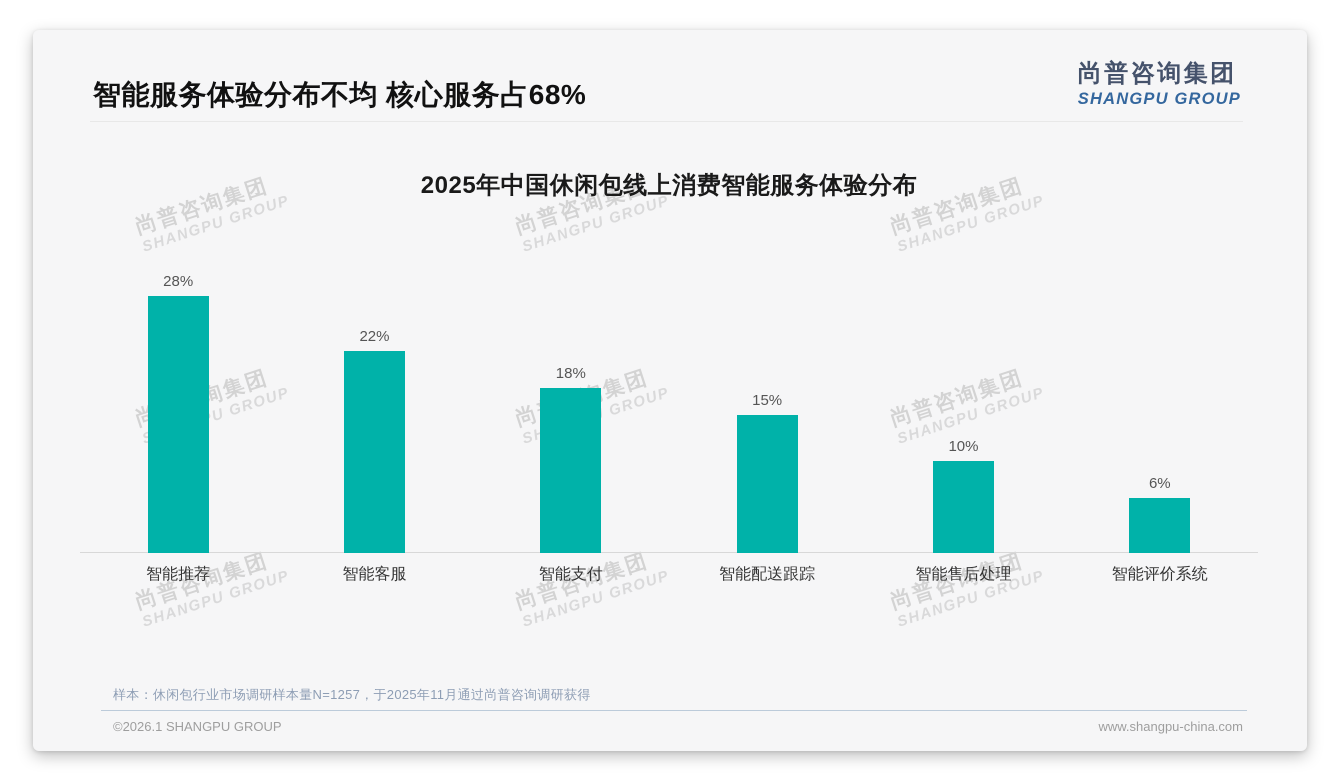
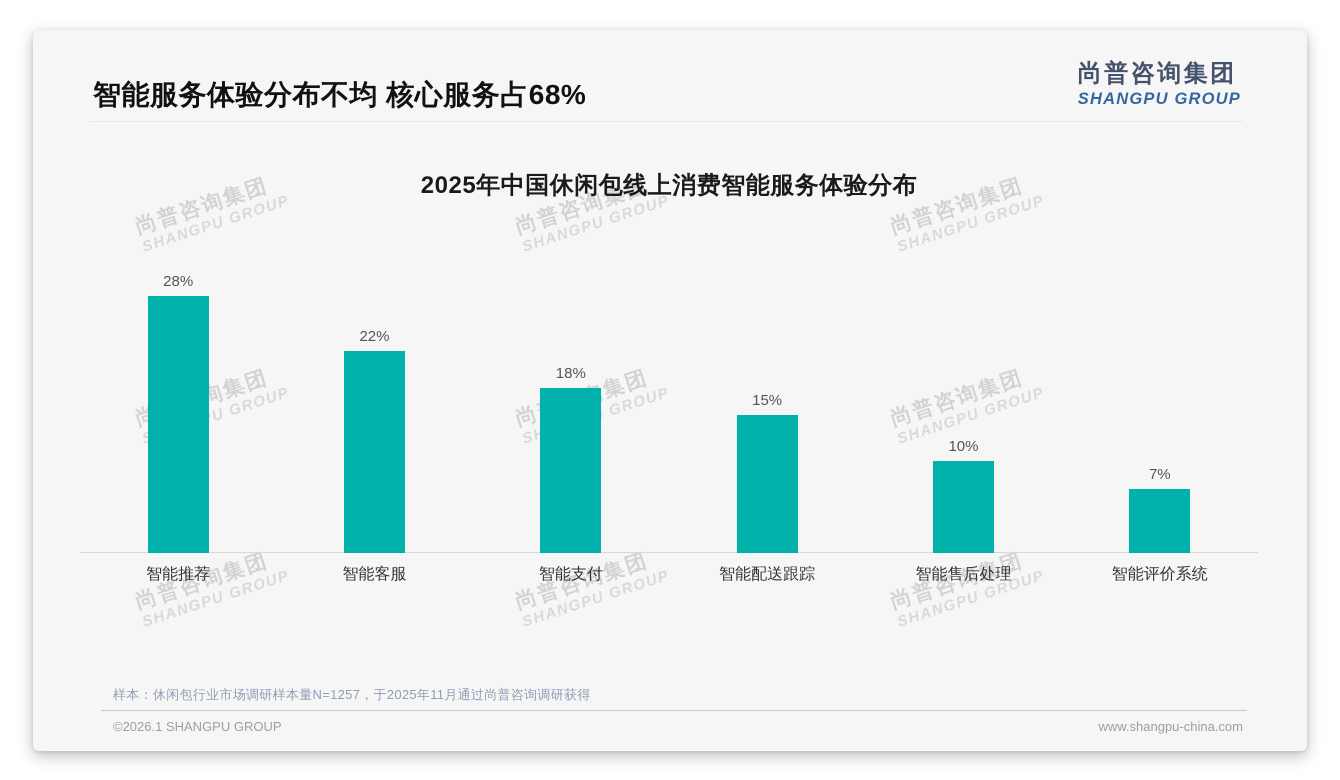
智能评价系统: 6% -> 7%
